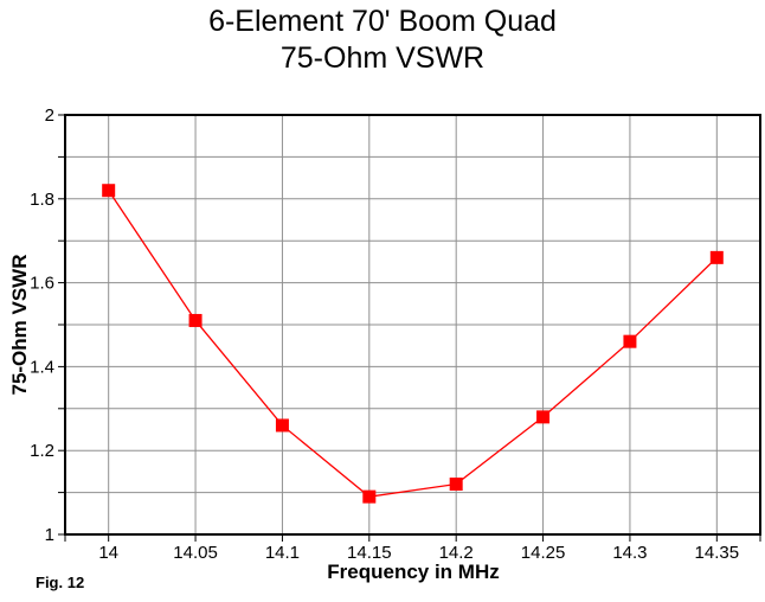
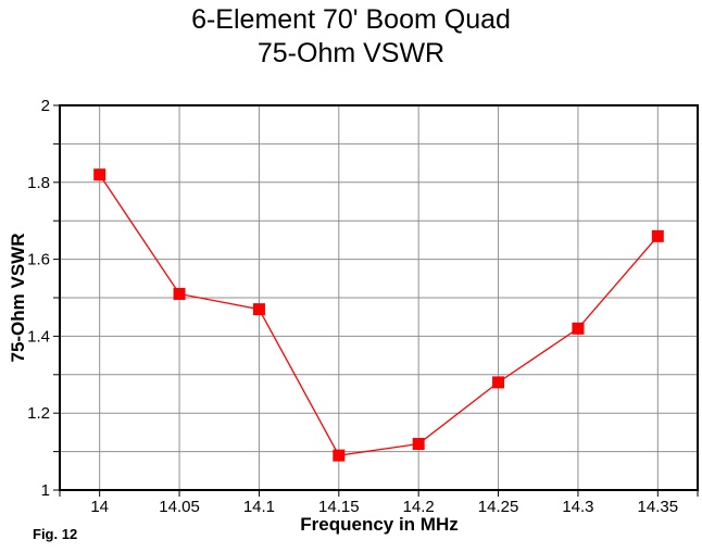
14.1: 1.26 -> 1.47
14.3: 1.46 -> 1.42
